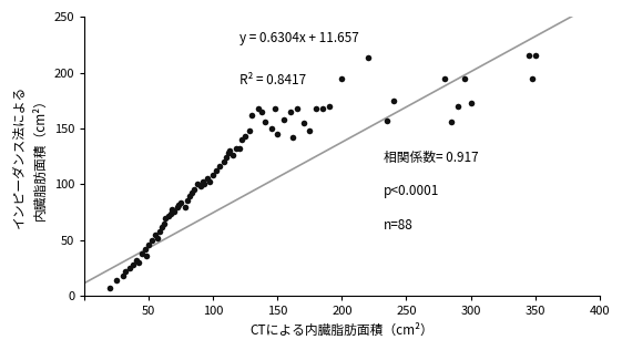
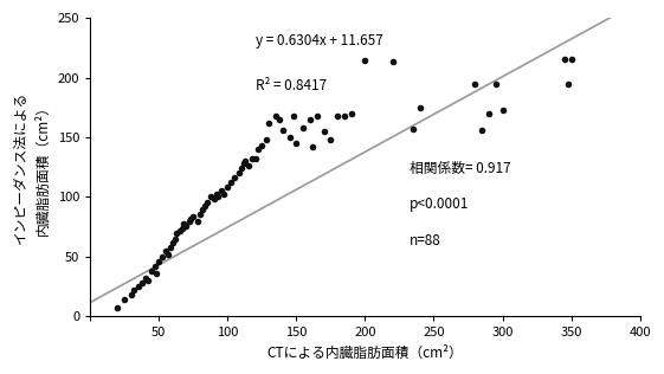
200: 195 -> 214
